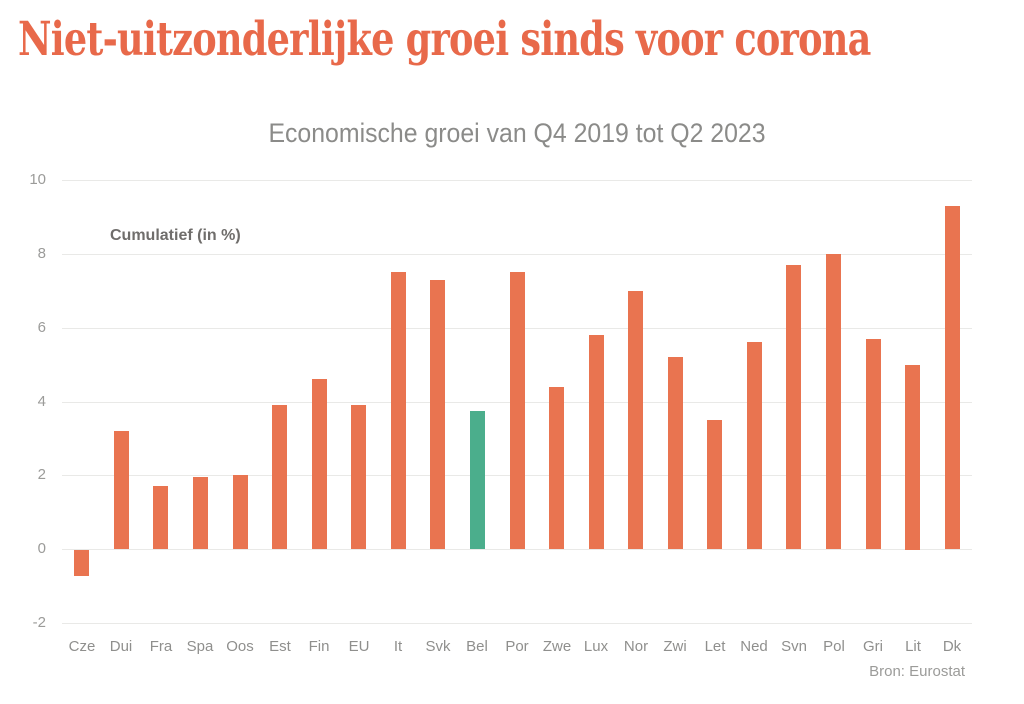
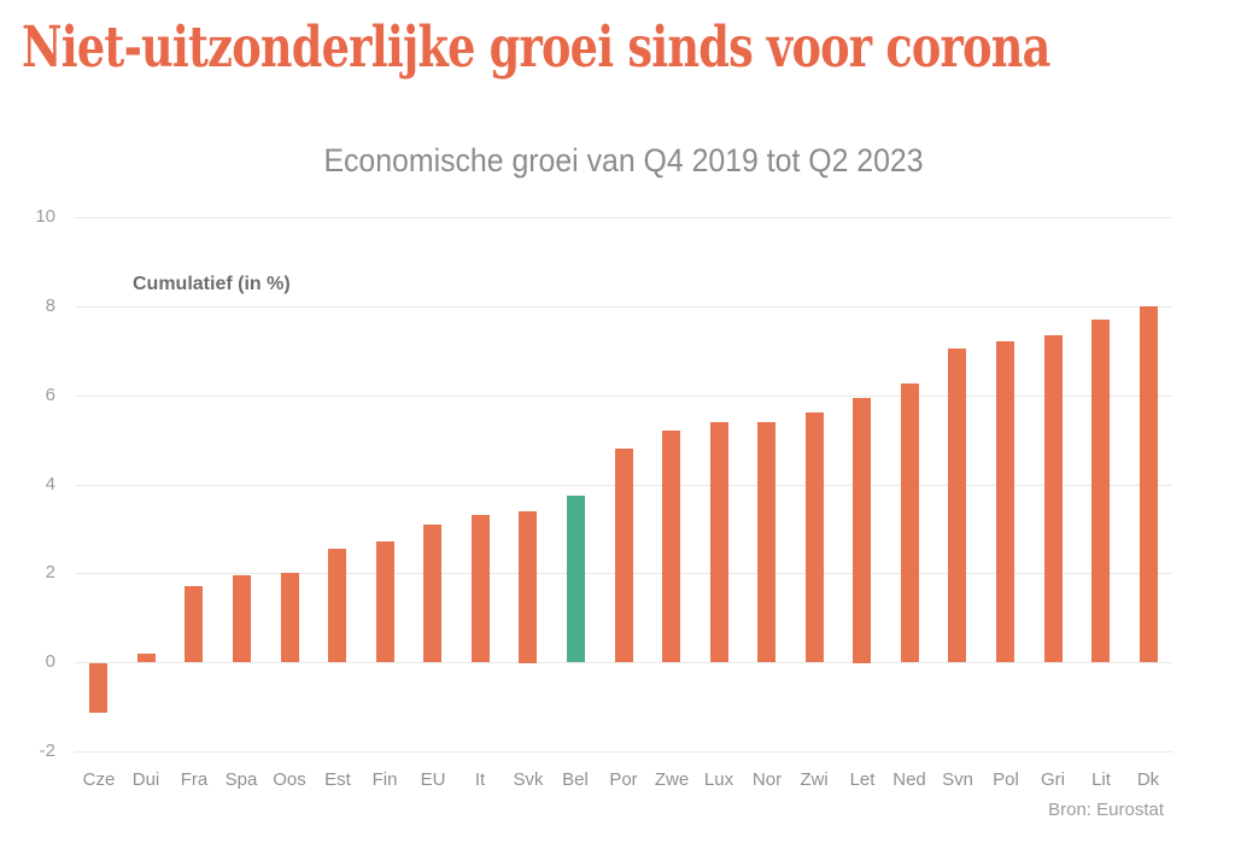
Cze: -0.7 -> -1.1
Dui: 3.2 -> 0.2
Est: 3.9 -> 2.5
Fin: 4.6 -> 2.7
EU: 3.9 -> 3.1
It: 7.5 -> 3.3
Svk: 7.3 -> 3.4
Por: 7.5 -> 4.8
Zwe: 4.4 -> 5.2
Lux: 5.8 -> 5.4
Nor: 7.0 -> 5.4
Zwi: 5.2 -> 5.6
Let: 3.5 -> 6.0
Ned: 5.6 -> 6.2
Svn: 7.7 -> 7.0
Pol: 8.0 -> 7.2
Gri: 5.7 -> 7.3
Lit: 5.0 -> 7.7
Dk: 9.3 -> 8.0
